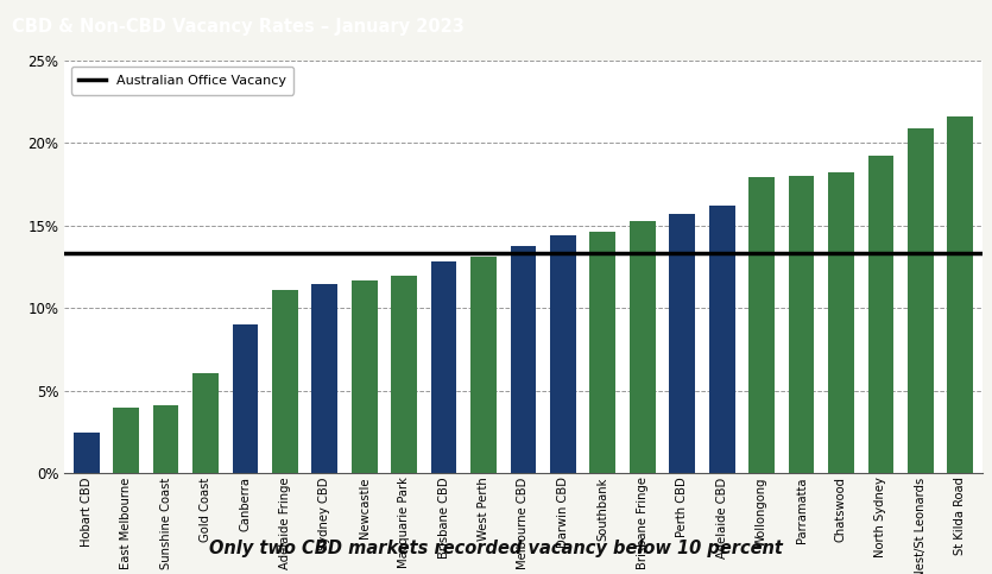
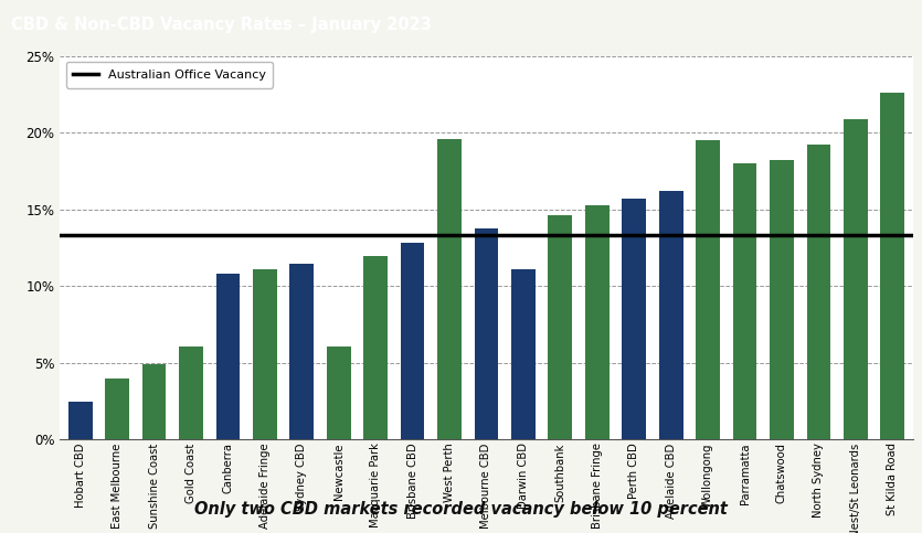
Sunshine Coast: 4.1% -> 4.9%
Canberra: 9.0% -> 10.8%
Newcastle: 11.7% -> 6.1%
West Perth: 13.1% -> 19.6%
Darwin CBD: 14.4% -> 11.1%
Wollongong: 17.9% -> 19.5%
St Kilda Road: 21.6% -> 22.6%
